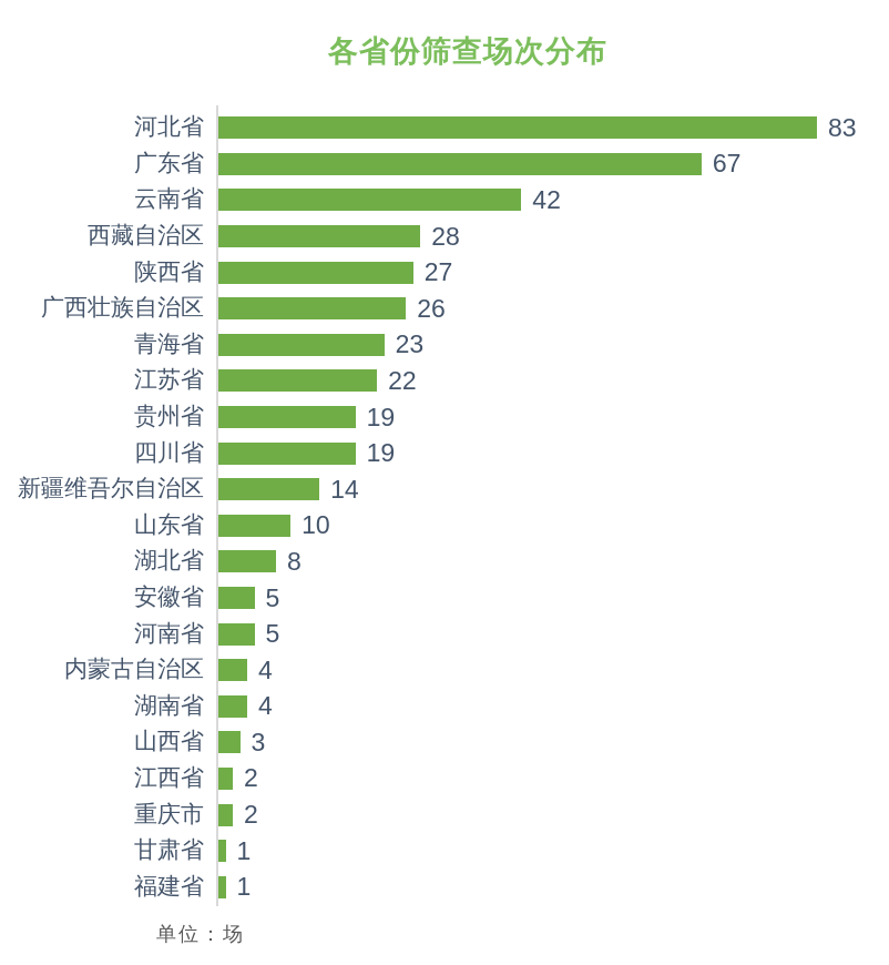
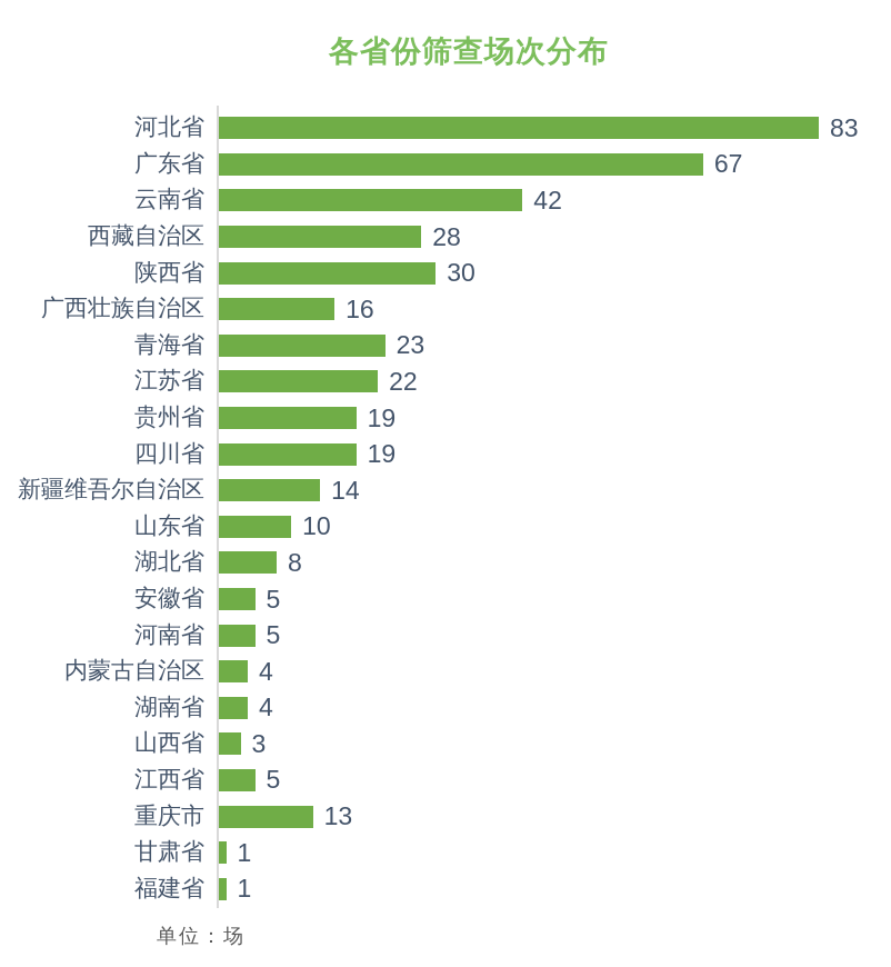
陕西省: 27 -> 30
广西壮族自治区: 26 -> 16
江西省: 2 -> 5
重庆市: 2 -> 13
